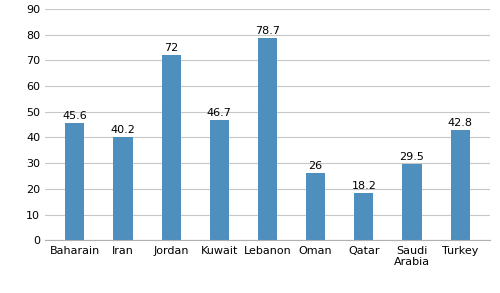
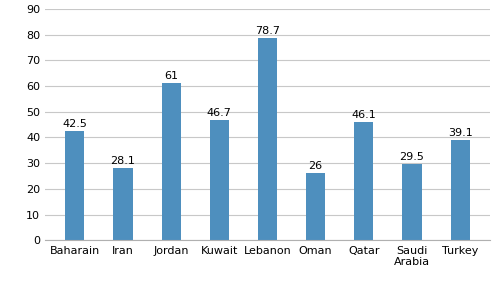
Baharain: 45.6 -> 42.5
Iran: 40.2 -> 28.1
Jordan: 72 -> 61
Qatar: 18.2 -> 46.1
Turkey: 42.8 -> 39.1
